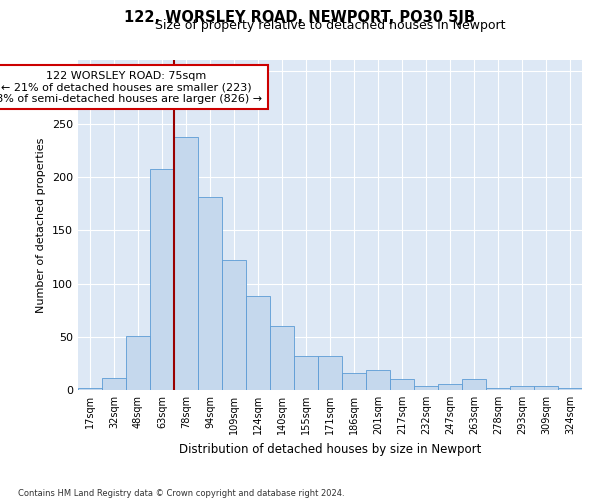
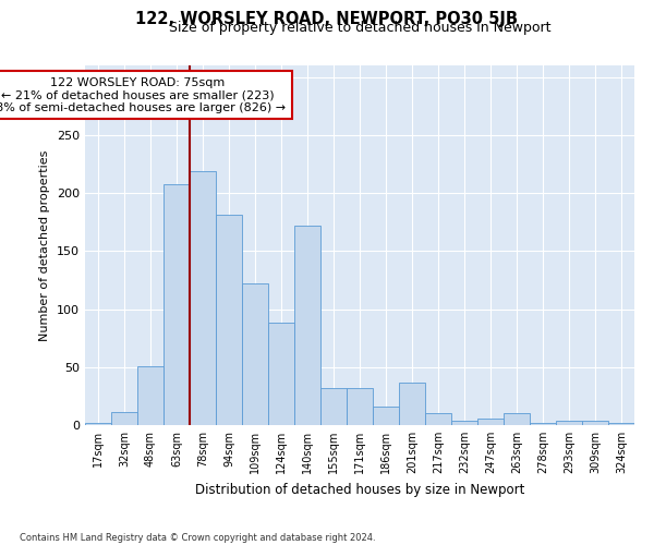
78sqm: 238 -> 219
140sqm: 60 -> 172
201sqm: 19 -> 37
